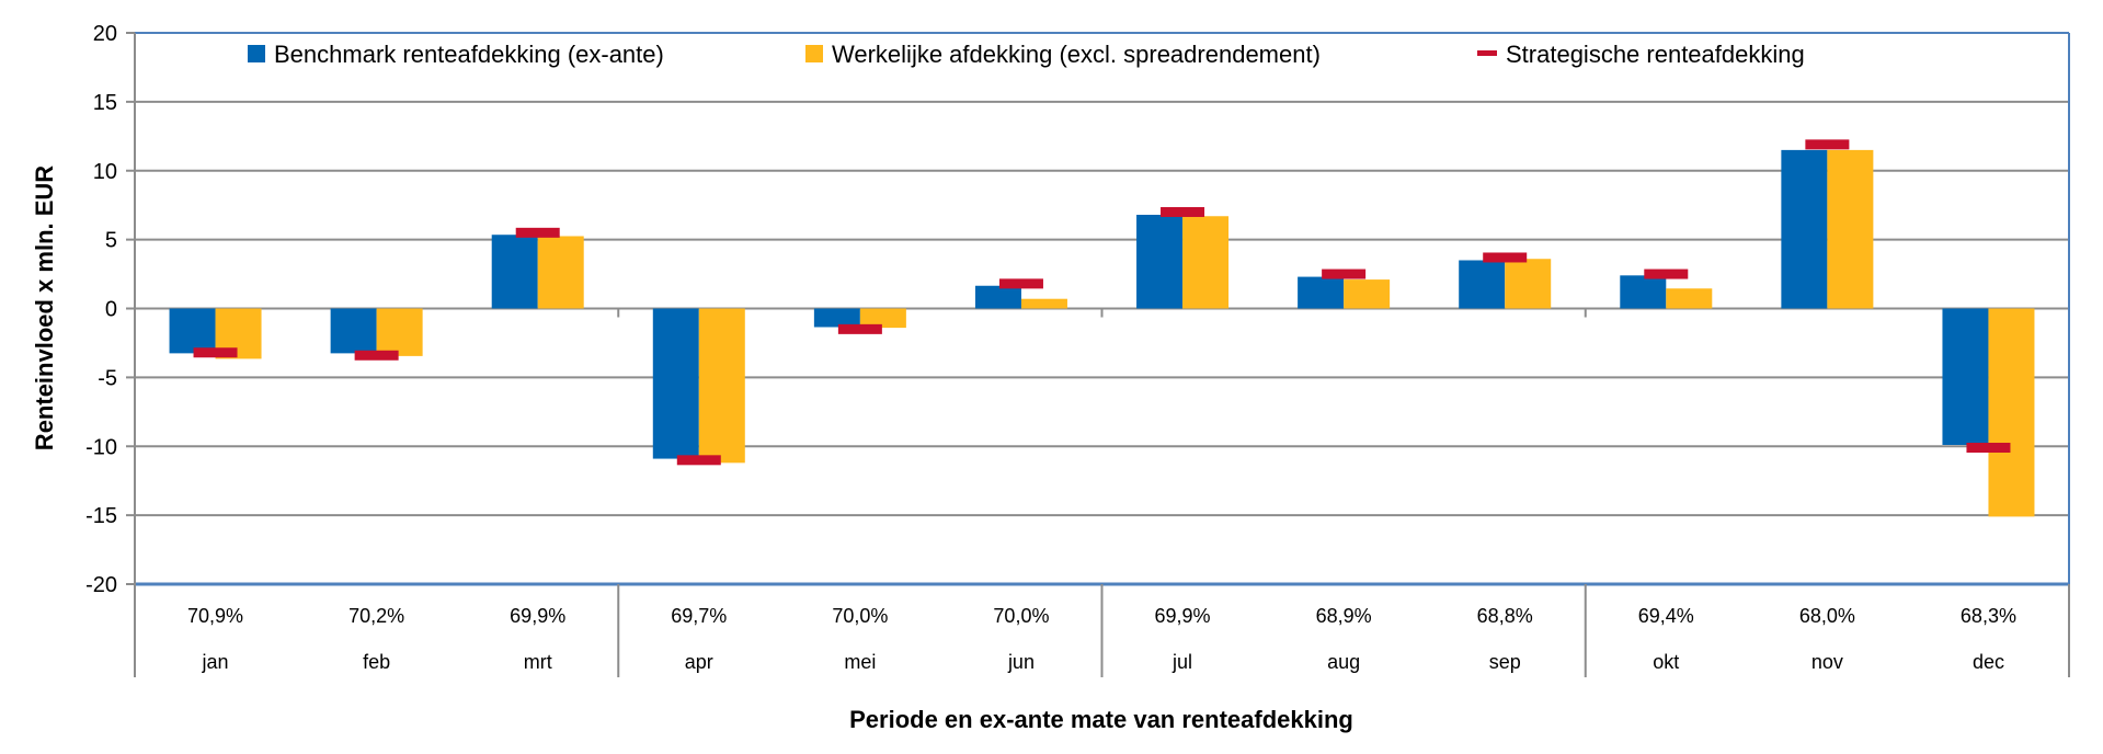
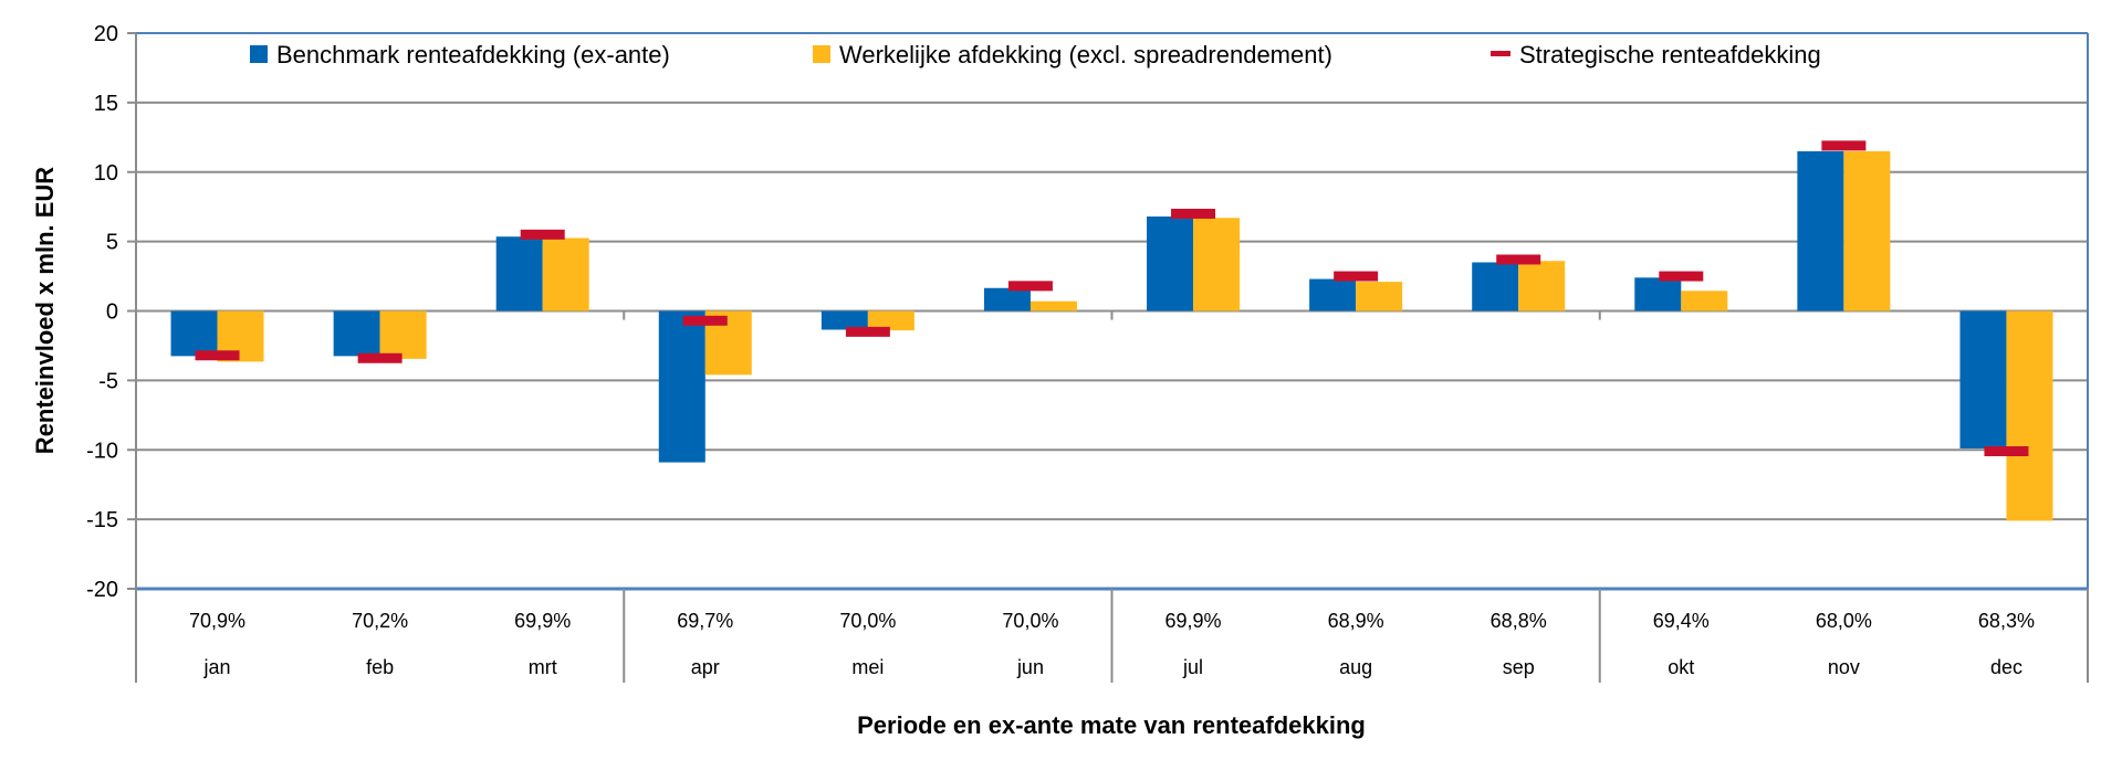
Werkelijke afdekking (excl. spreadrendement)/apr: -11.2 -> -4.6
Strategische renteafdekking/apr: -11.0 -> -0.7
